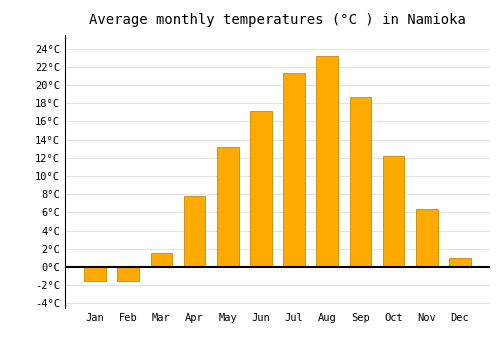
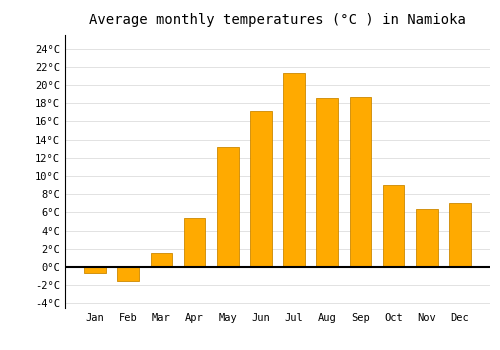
Jan: -1.5°C -> -0.6°C
Apr: 7.8°C -> 5.4°C
Aug: 23.2°C -> 18.6°C
Oct: 12.2°C -> 9.0°C
Dec: 1.0°C -> 7.0°C
